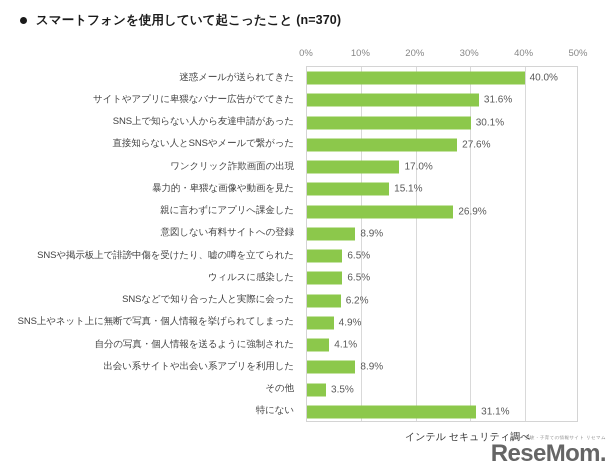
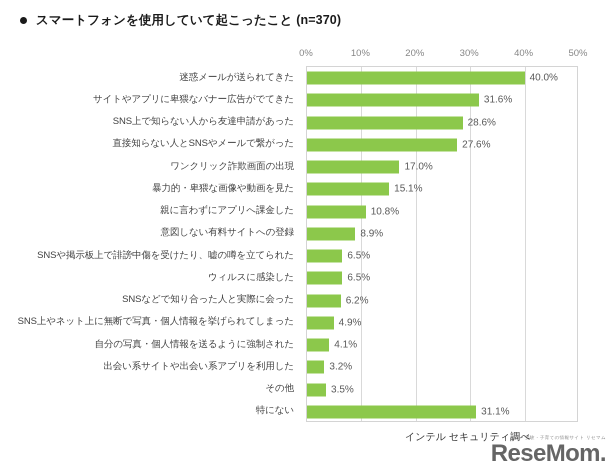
SNS上で知らない人から友達申請があった: 30.1% -> 28.6%
親に言わずにアプリへ課金した: 26.9% -> 10.8%
出会い系サイトや出会い系アプリを利用した: 8.9% -> 3.2%
